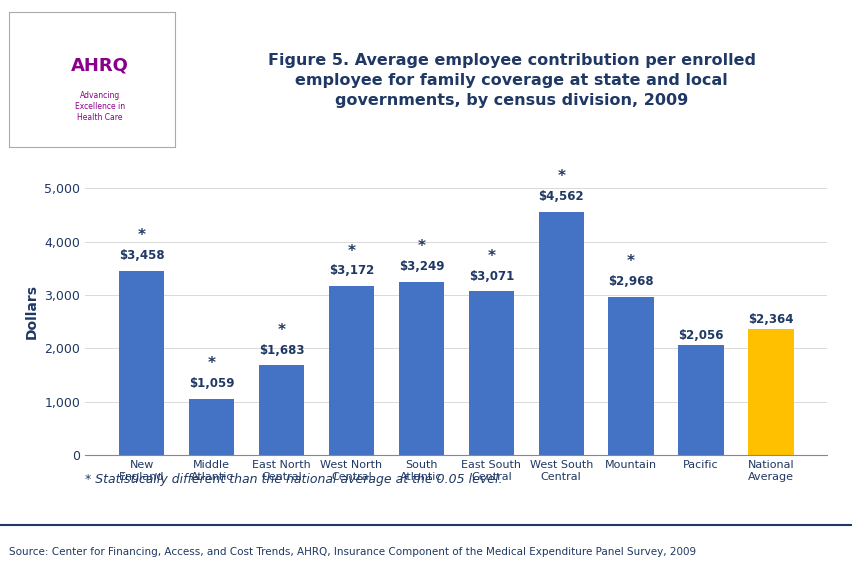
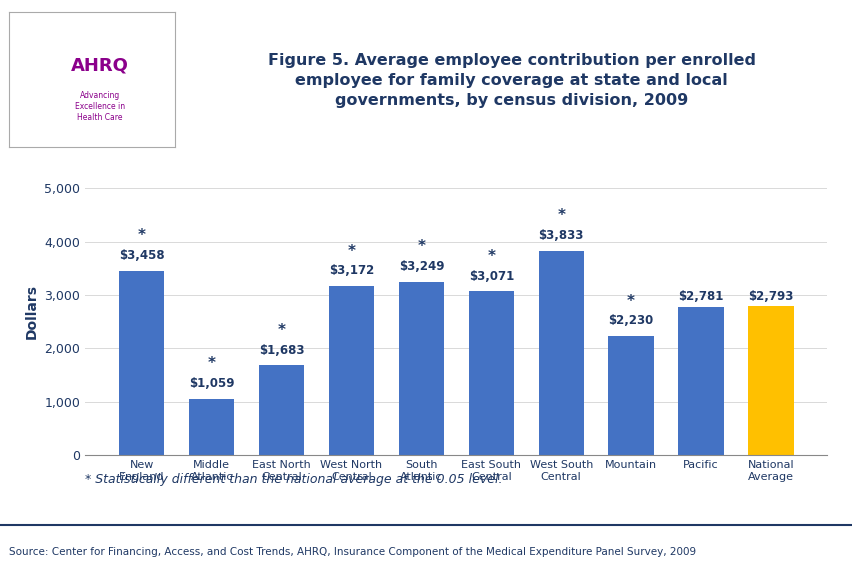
West South Central: $4,562 -> $3,833
Mountain: $2,968 -> $2,230
Pacific: $2,056 -> $2,781
National Average: $2,364 -> $2,793
